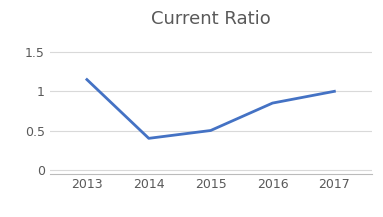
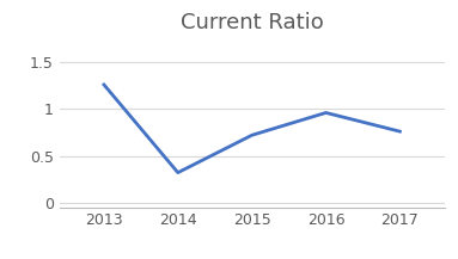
2013: 1.15 -> 1.26
2014: 0.40 -> 0.32
2015: 0.50 -> 0.72
2016: 0.85 -> 0.96
2017: 1.00 -> 0.76
